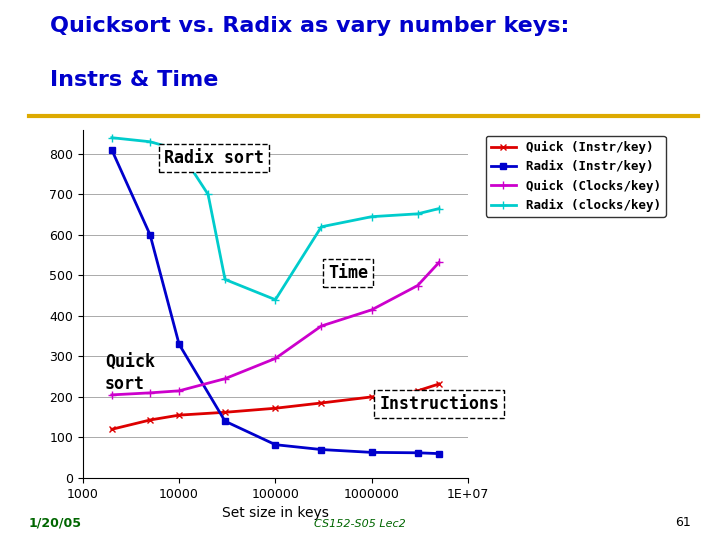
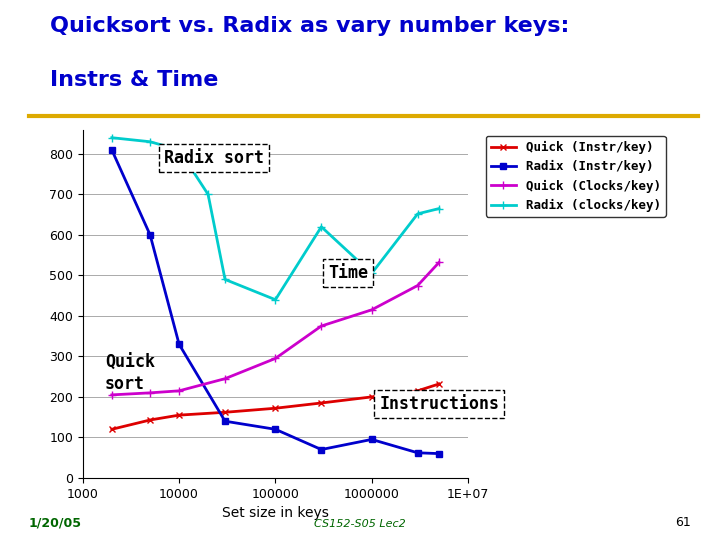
Radix (Instr/key)/100000: 82 -> 120
Radix (Instr/key)/1000000: 63 -> 95
Radix (clocks/key)/1000000: 645 -> 505
